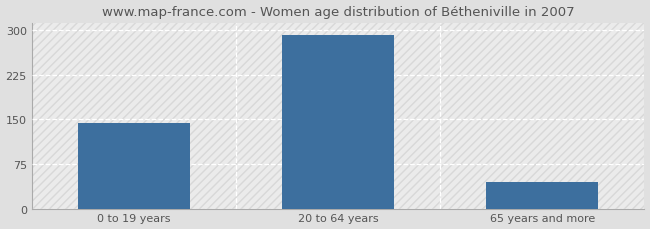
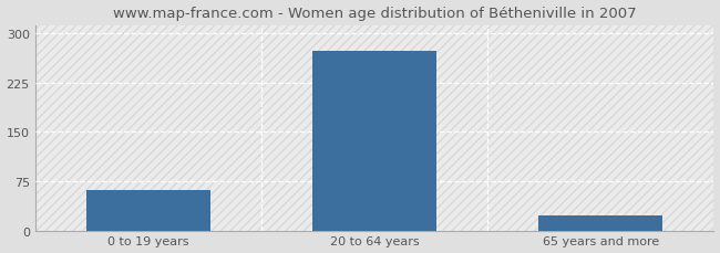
0 to 19 years: 143 -> 62
20 to 64 years: 291 -> 274
65 years and more: 45 -> 22
